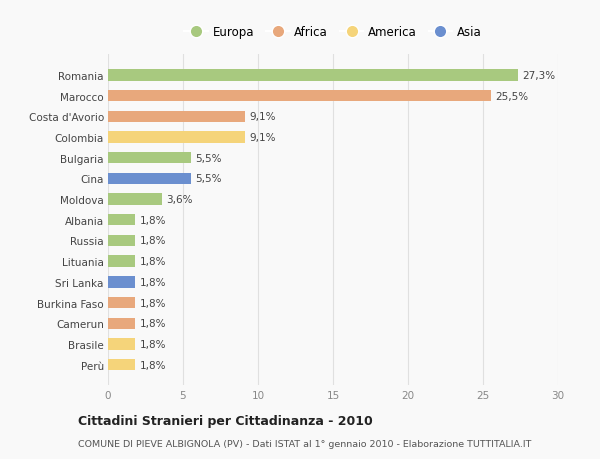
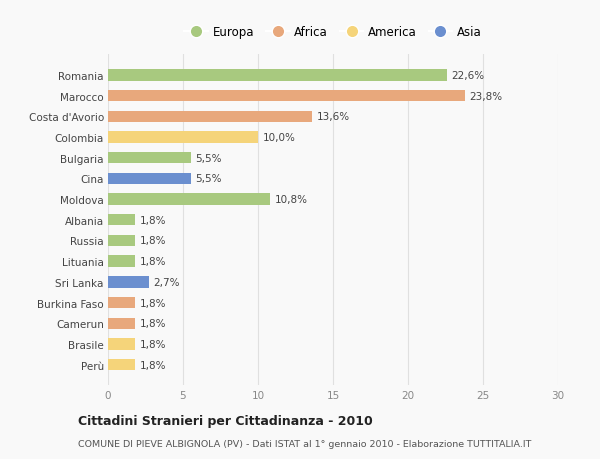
Romania: 27,3% -> 22,6%
Marocco: 25,5% -> 23,8%
Costa d'Avorio: 9,1% -> 13,6%
Colombia: 9,1% -> 10,0%
Moldova: 3,6% -> 10,8%
Sri Lanka: 1,8% -> 2,7%
